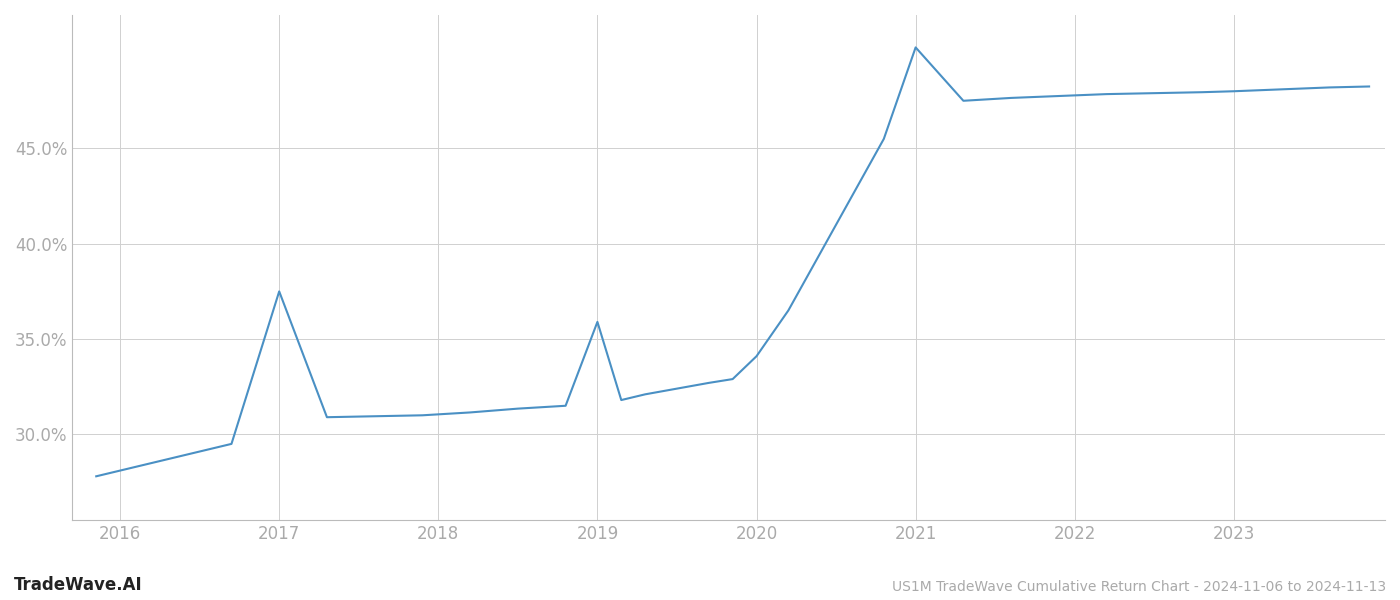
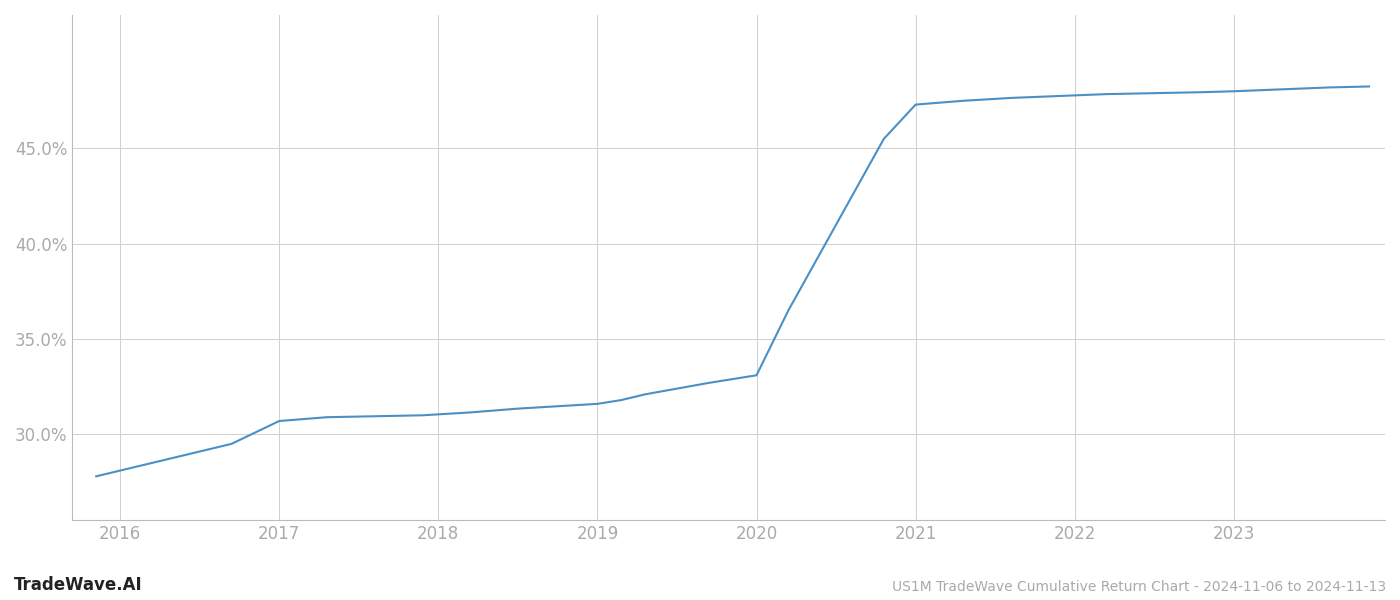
2017: 37.5% -> 30.7%
2019: 35.9% -> 31.6%
2020: 34.1% -> 33.1%
2021: 50.3% -> 47.3%
